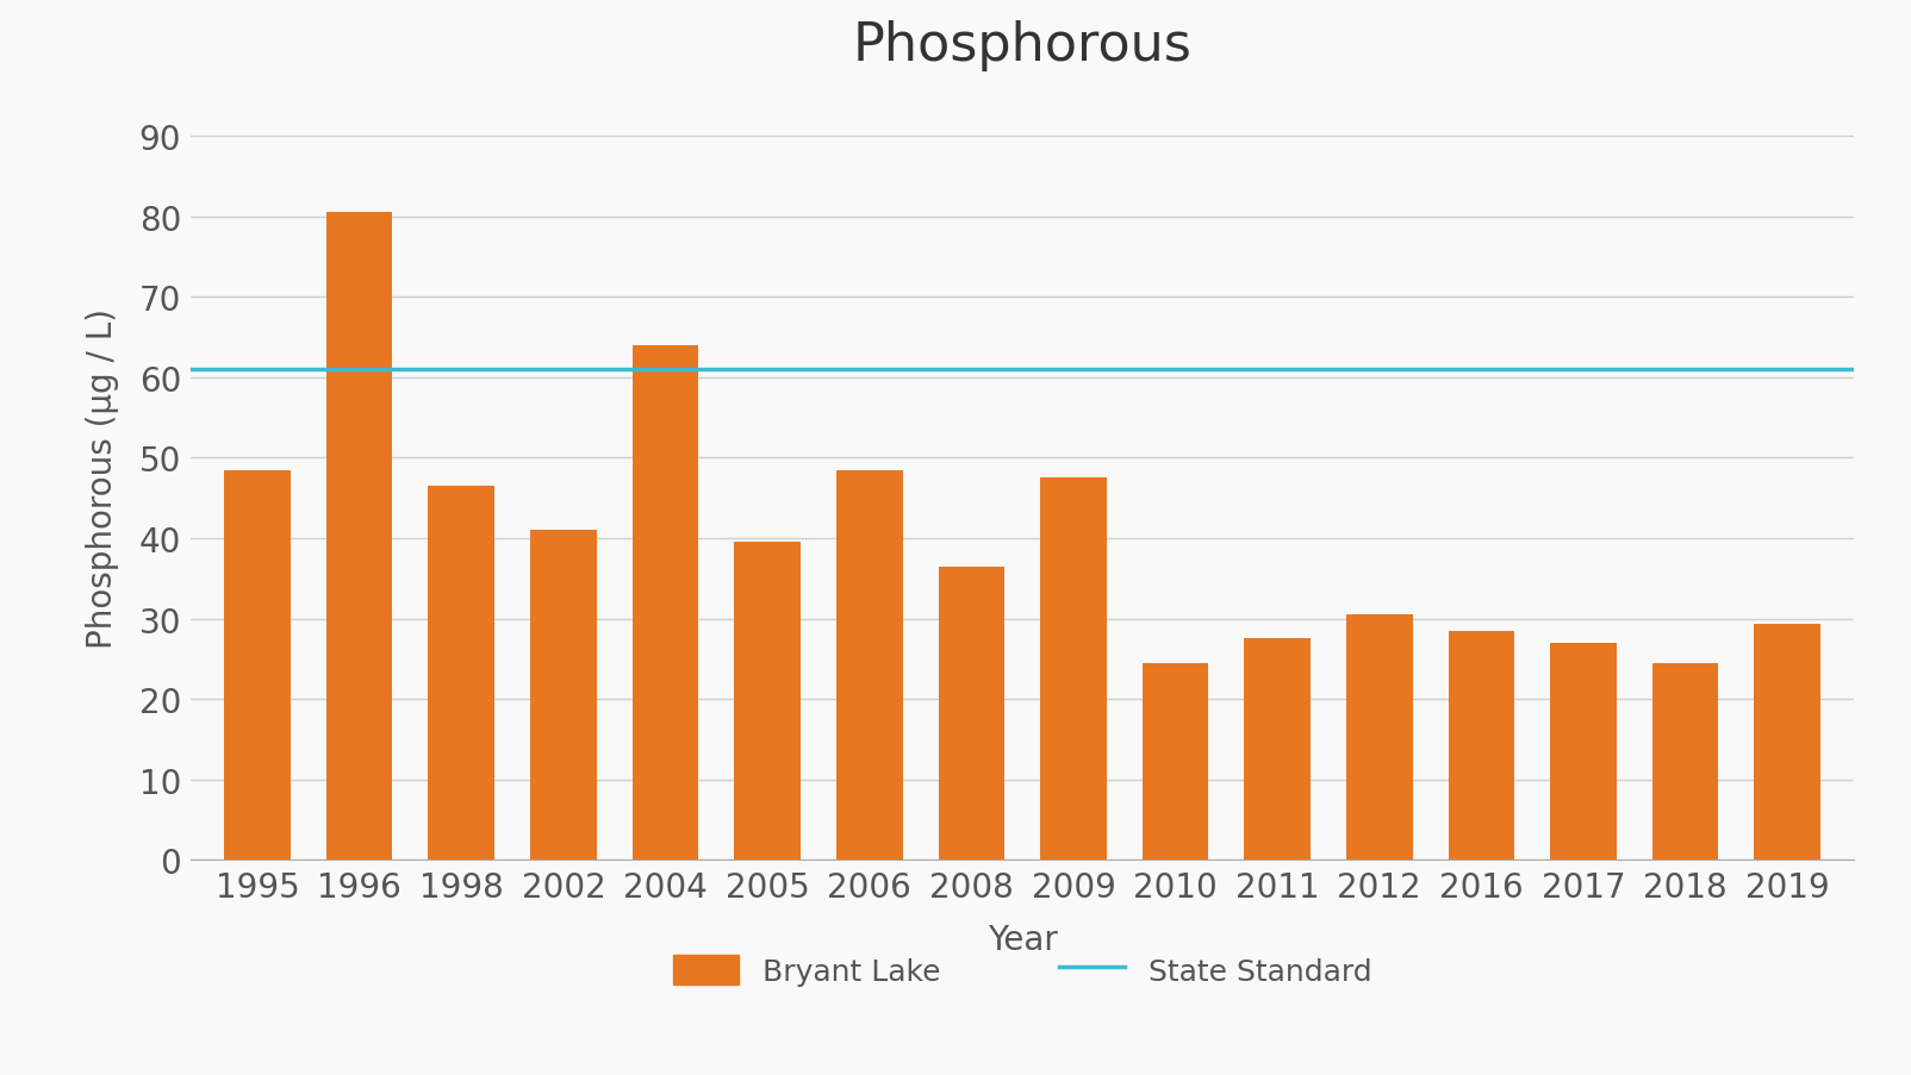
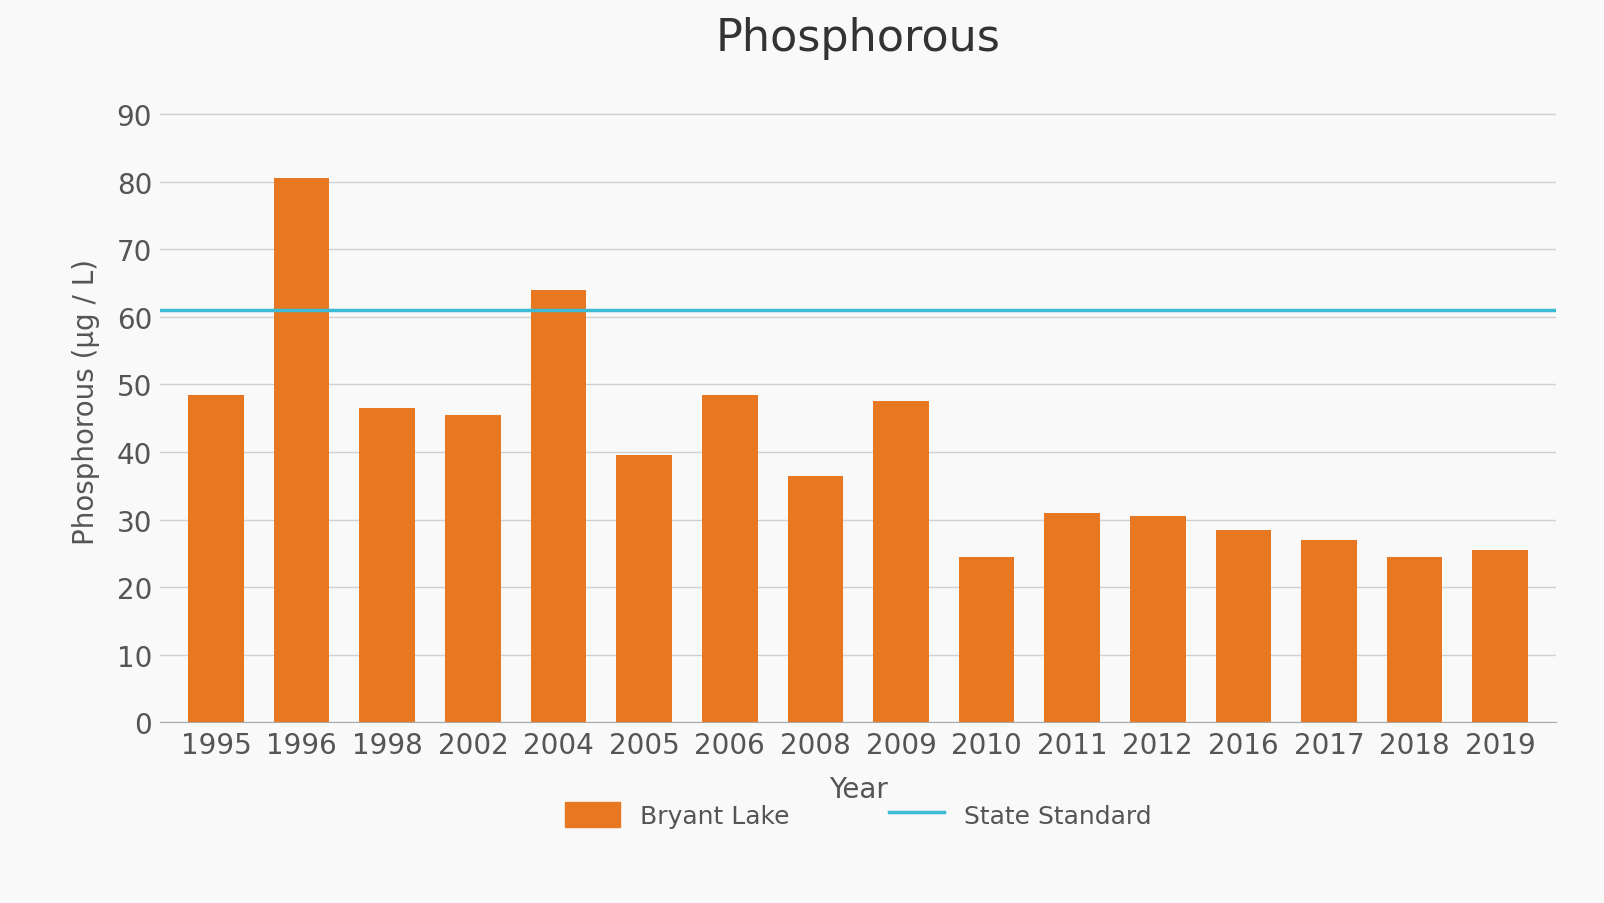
2002: 41.0 -> 45.5
2011: 27.6 -> 31.0
2019: 29.4 -> 25.5
